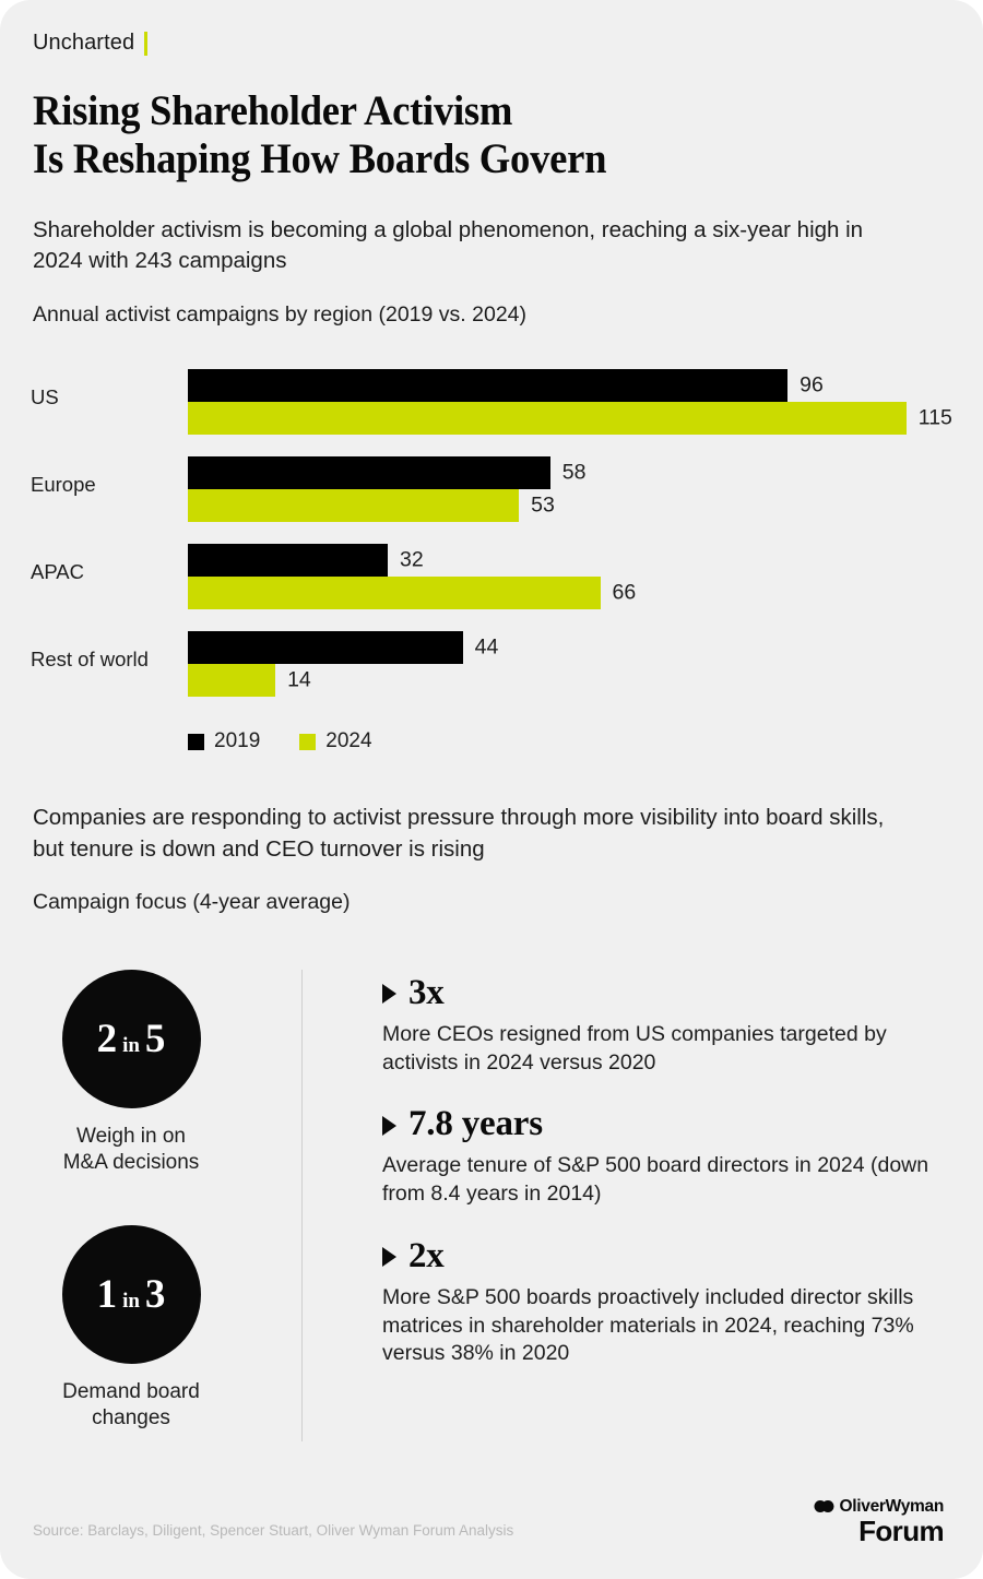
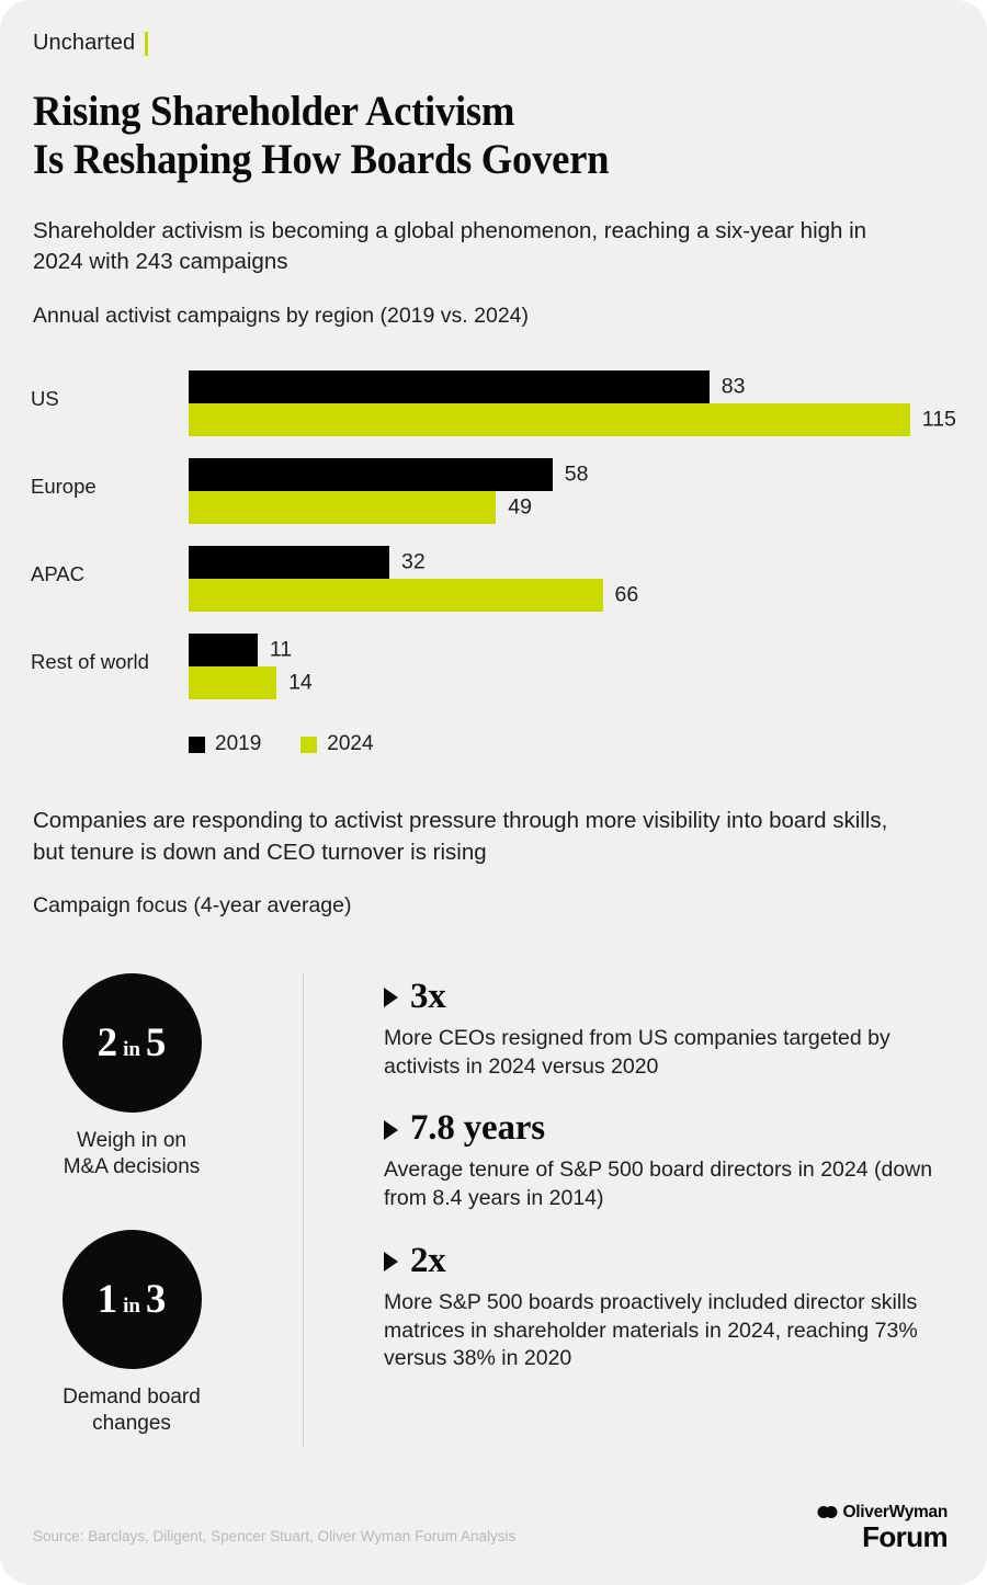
2019/US: 96 -> 83
2024/Europe: 53 -> 49
2019/Rest of world: 44 -> 11
